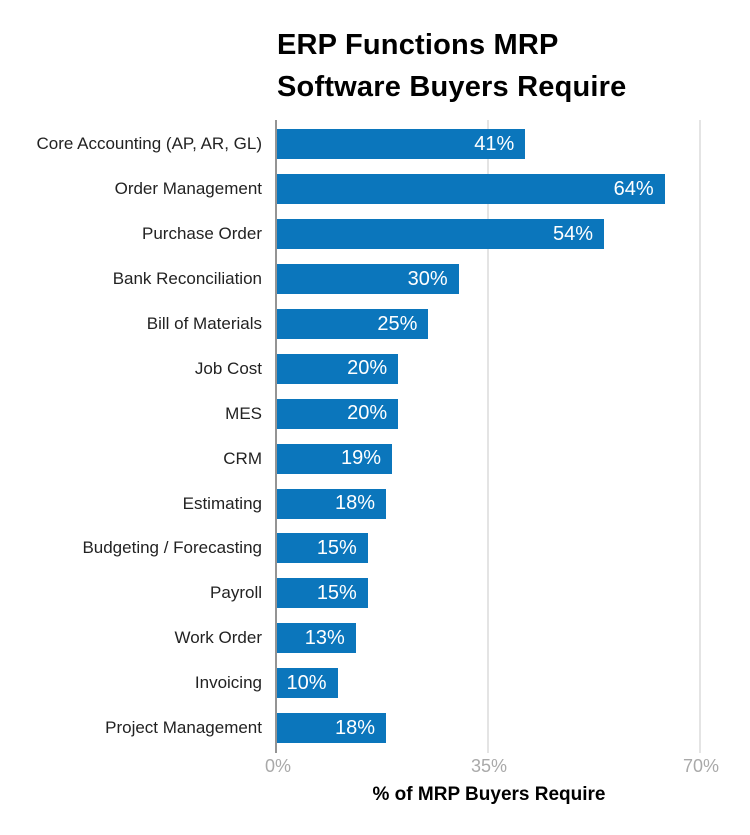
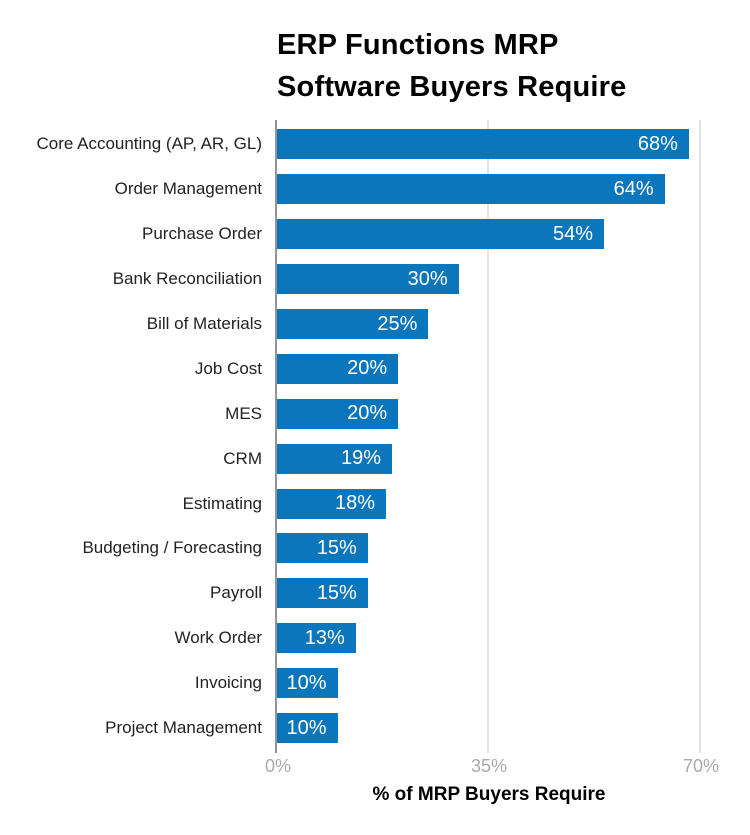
Core Accounting (AP, AR, GL): 41% -> 68%
Project Management: 18% -> 10%
